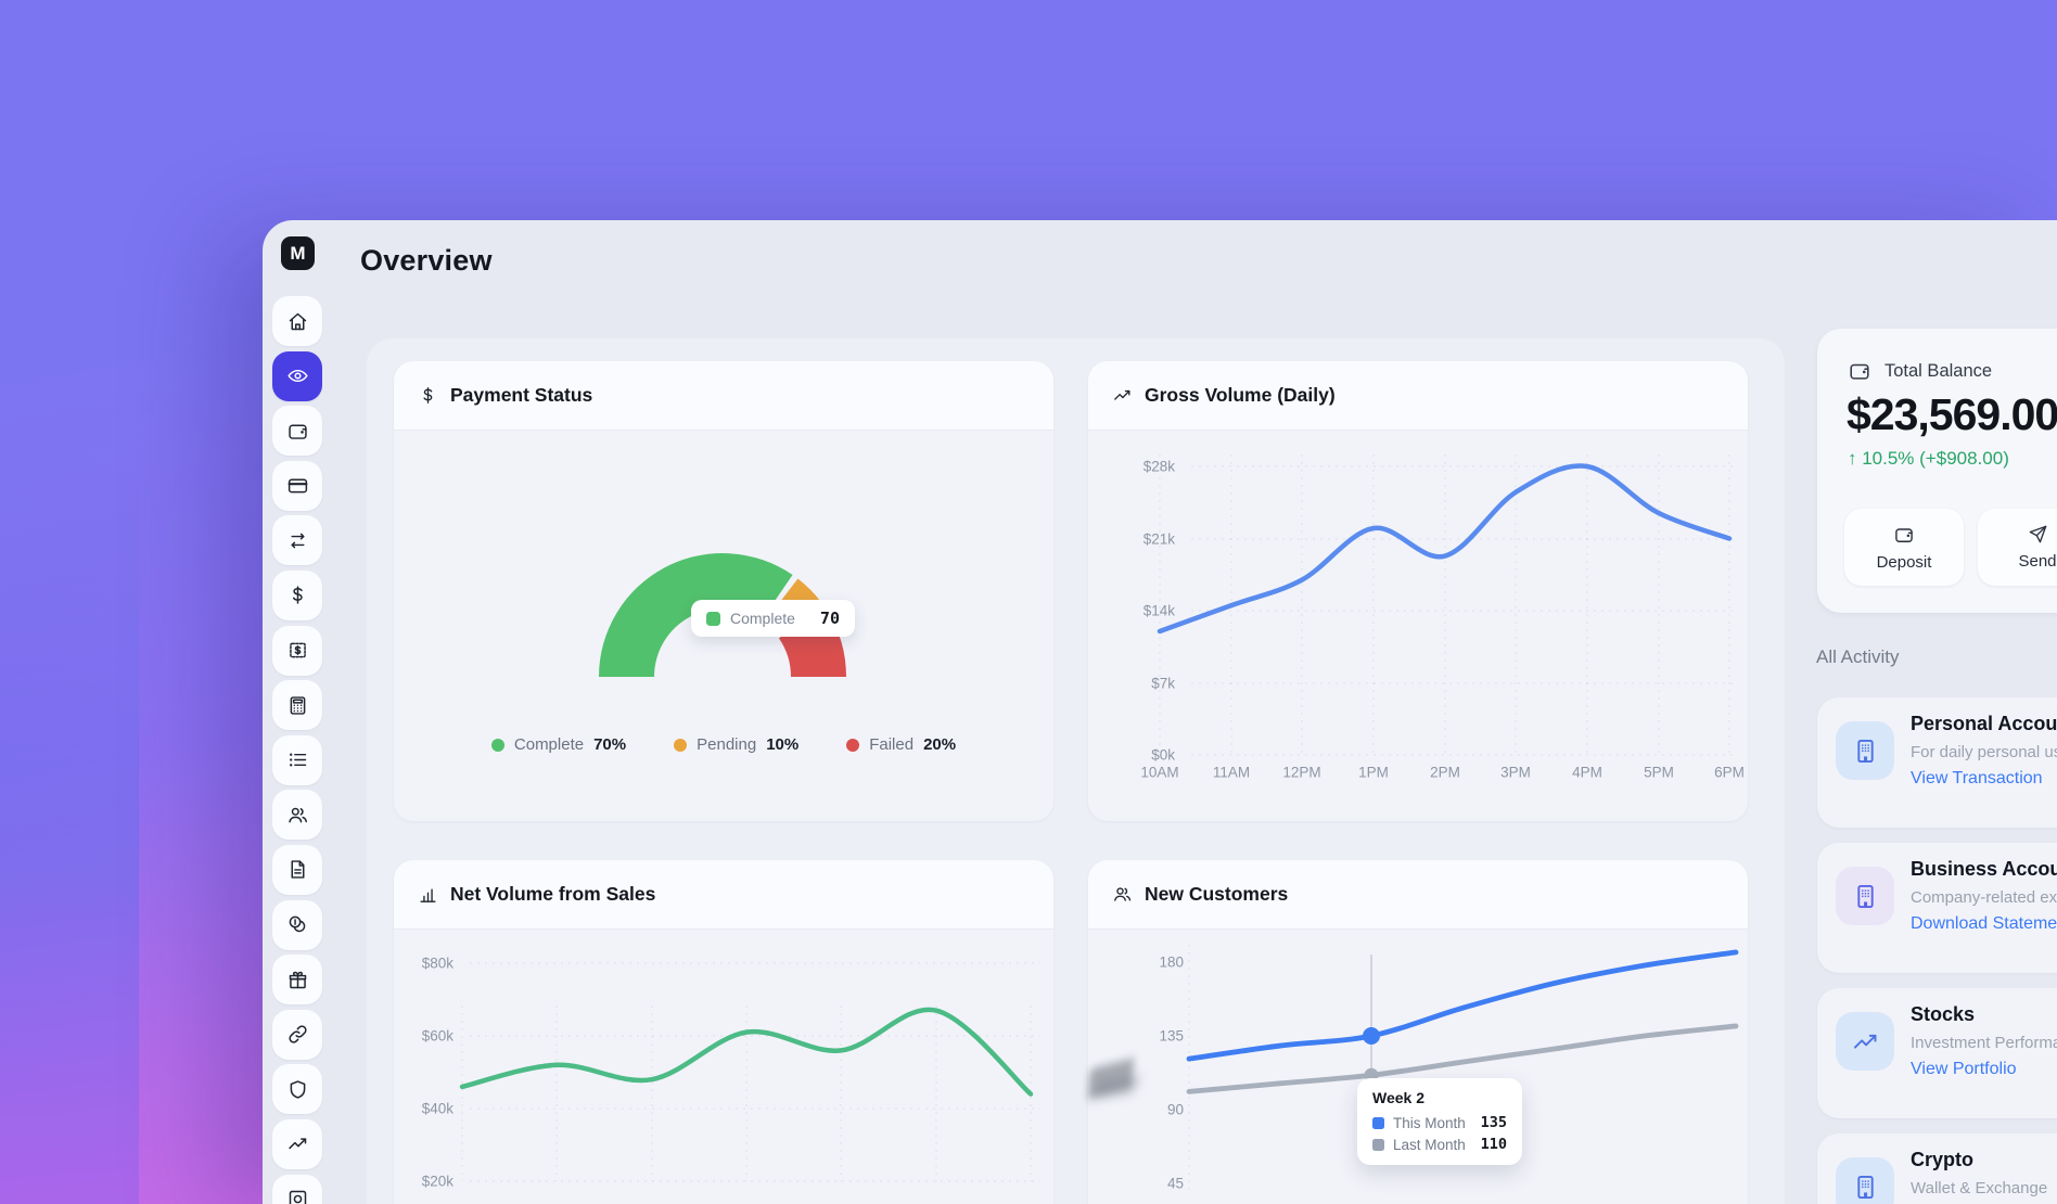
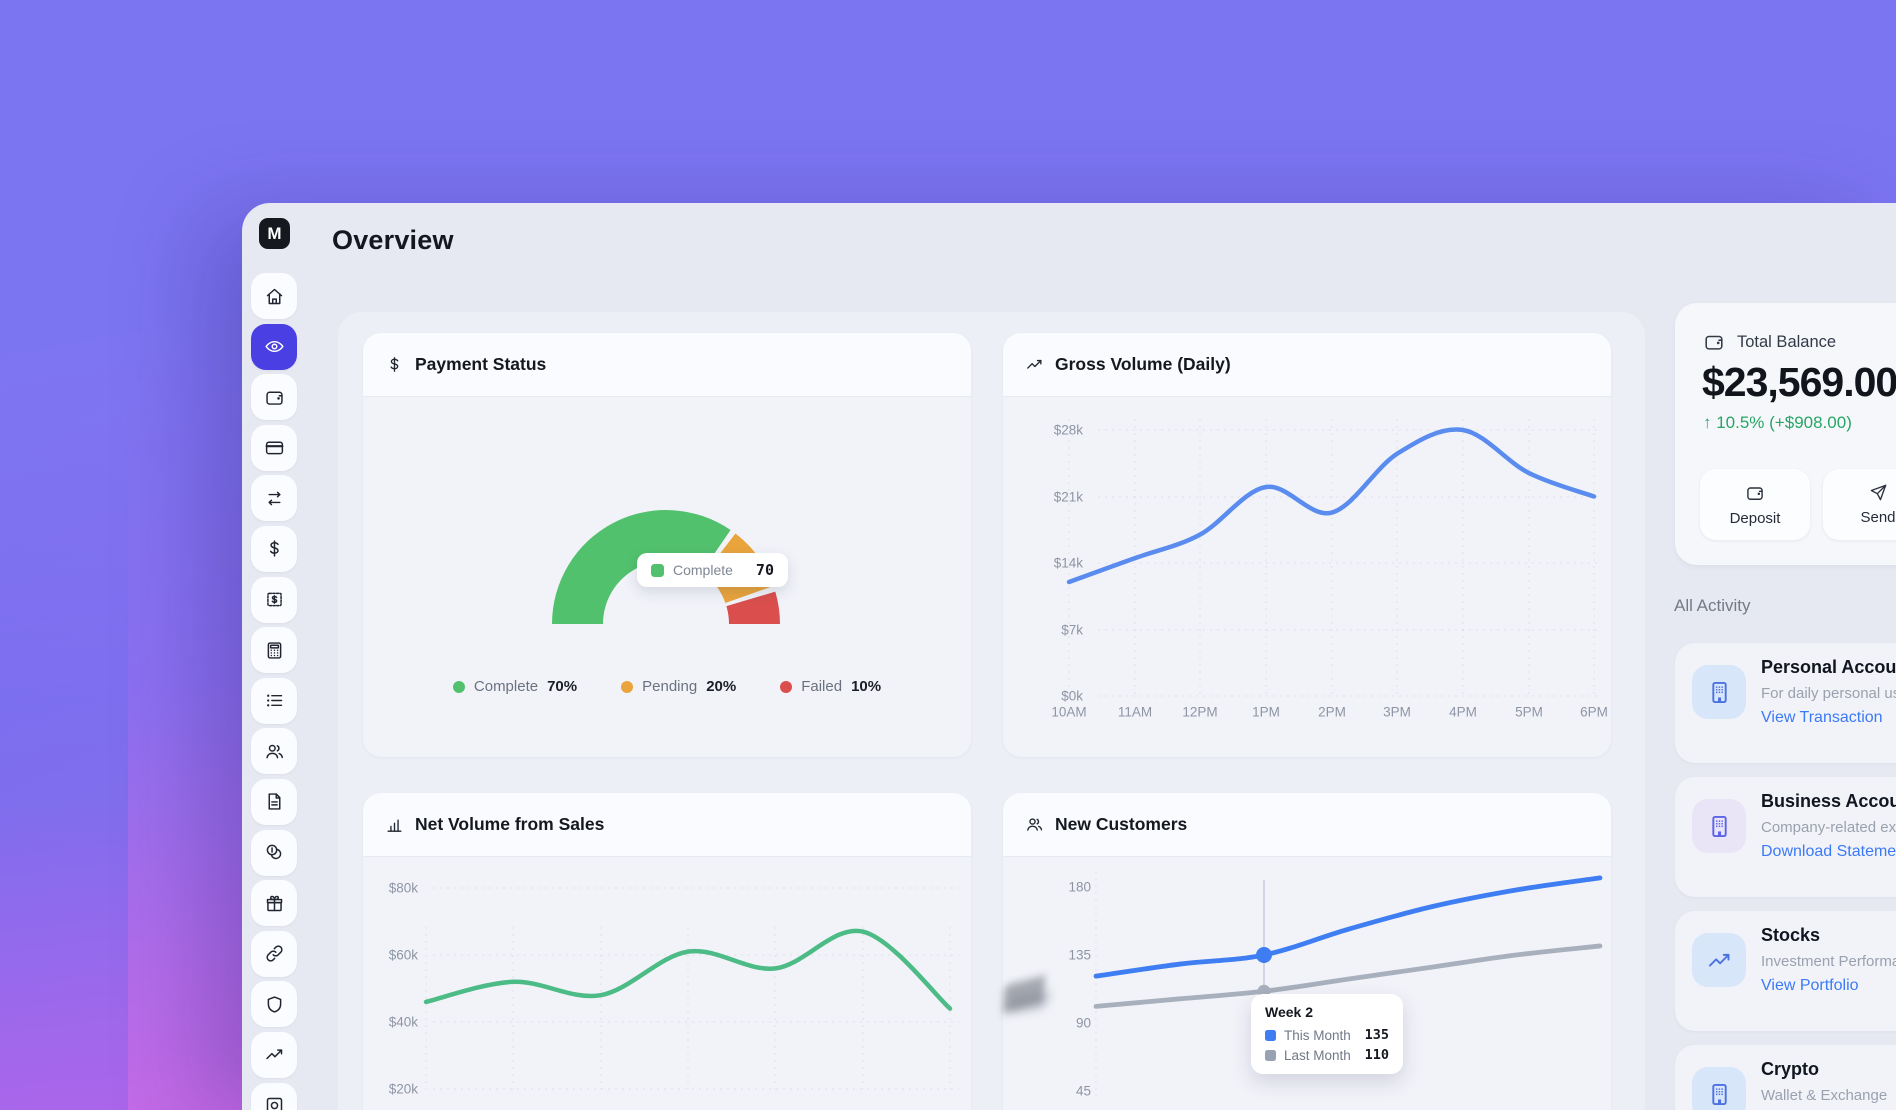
Payment Status/Pending: 10% -> 20%
Payment Status/Failed: 20% -> 10%
